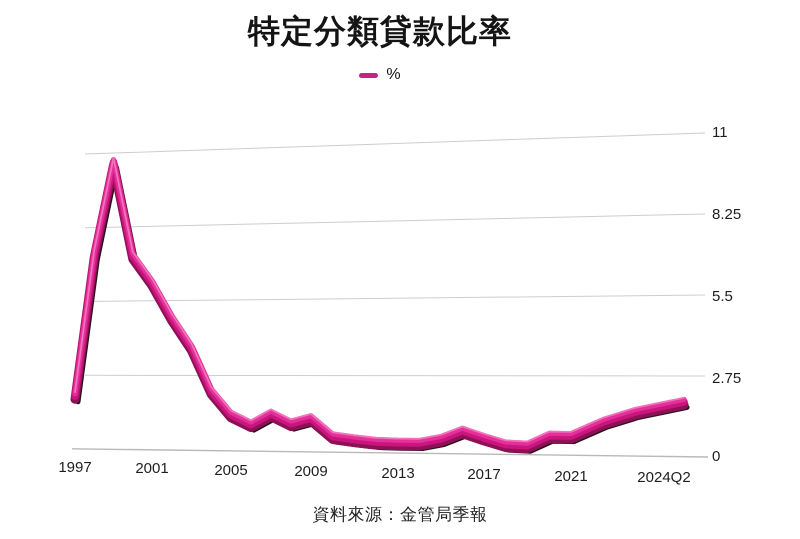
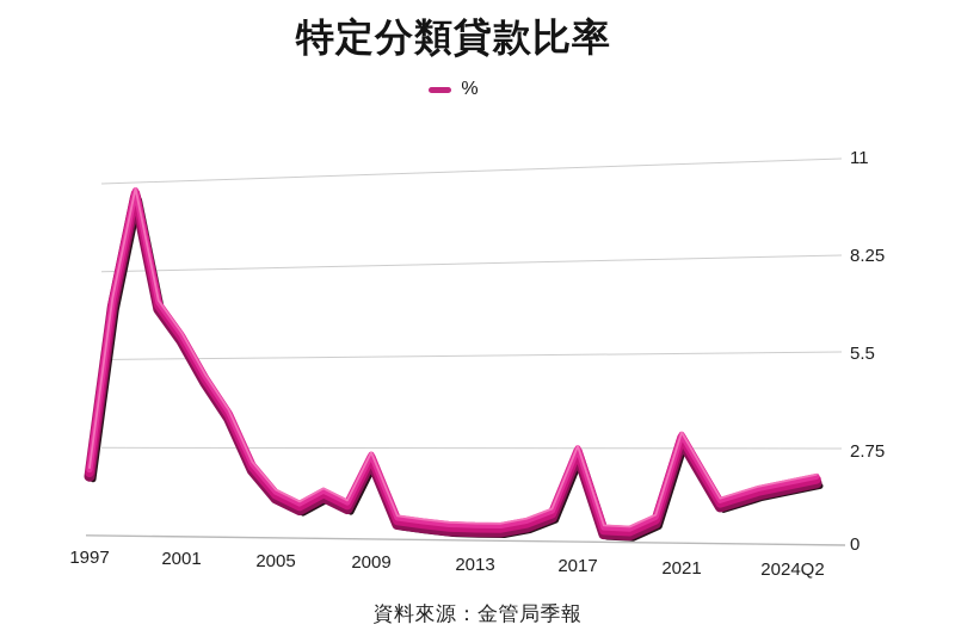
2009: 1.2 -> 2.5
2017: 0.6 -> 2.7
2021: 0.7 -> 3.1
